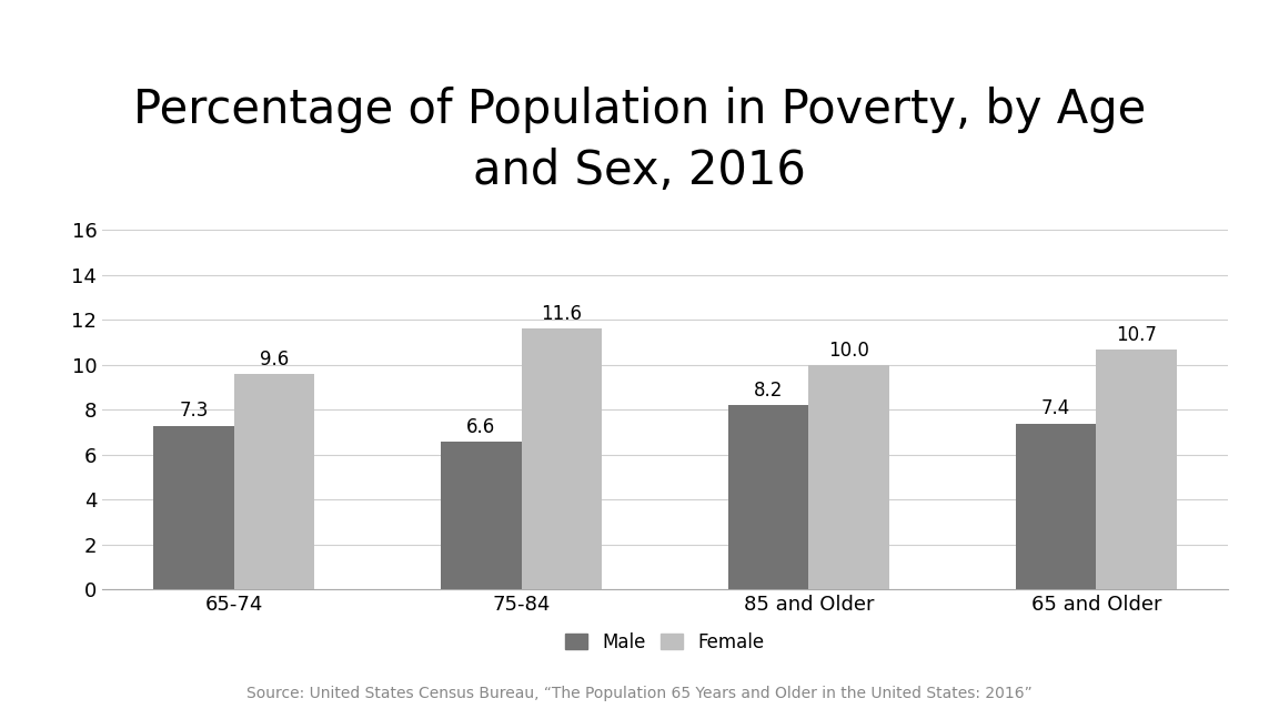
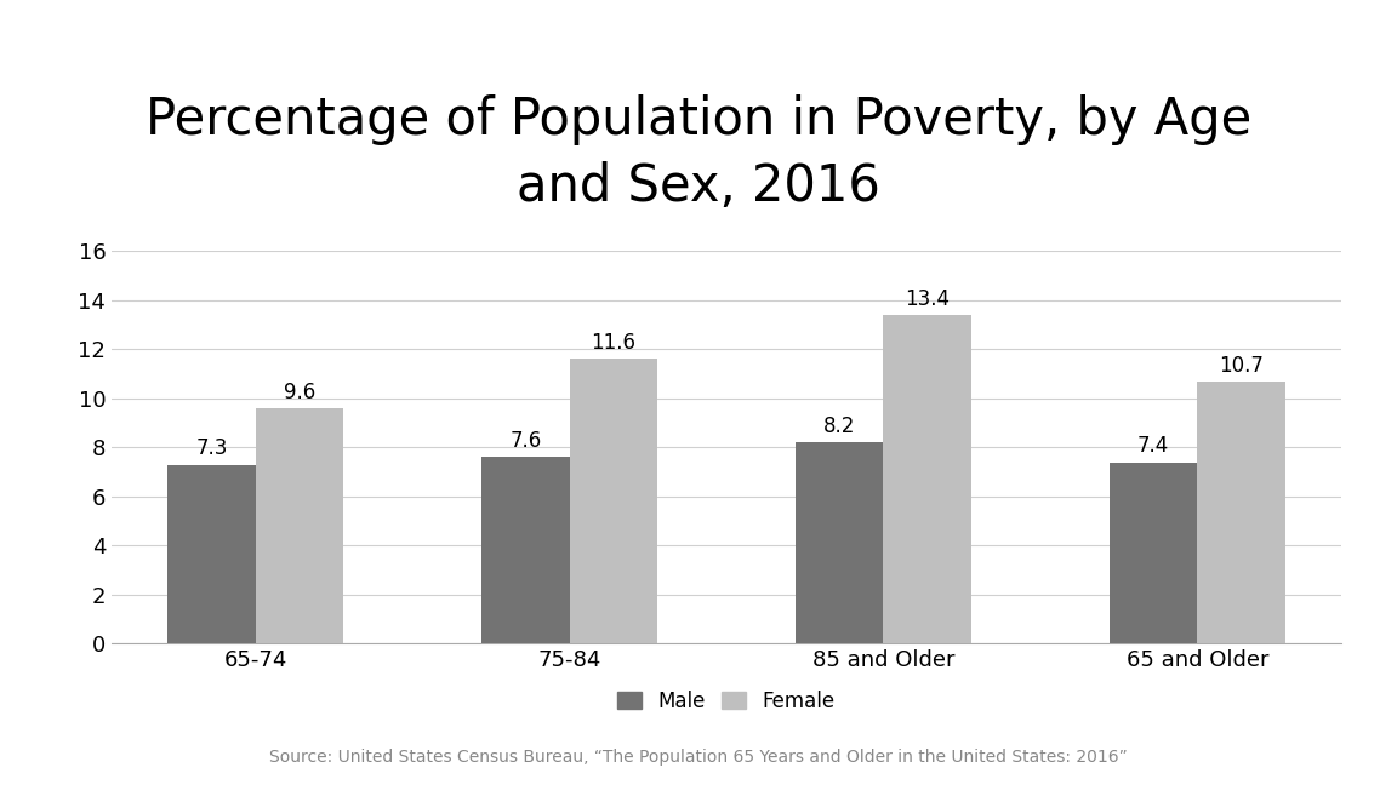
Male/75-84: 6.6 -> 7.6
Female/85 and Older: 10.0 -> 13.4
